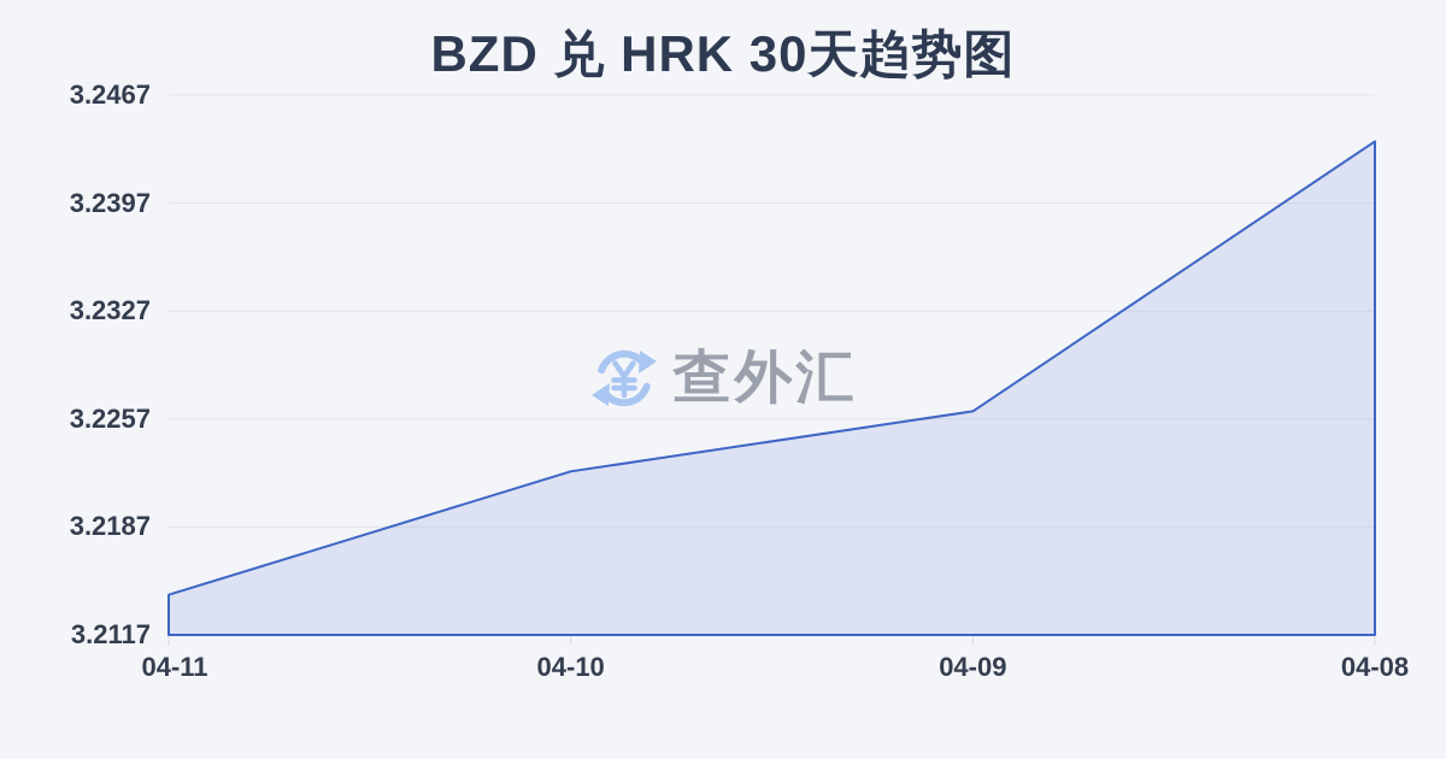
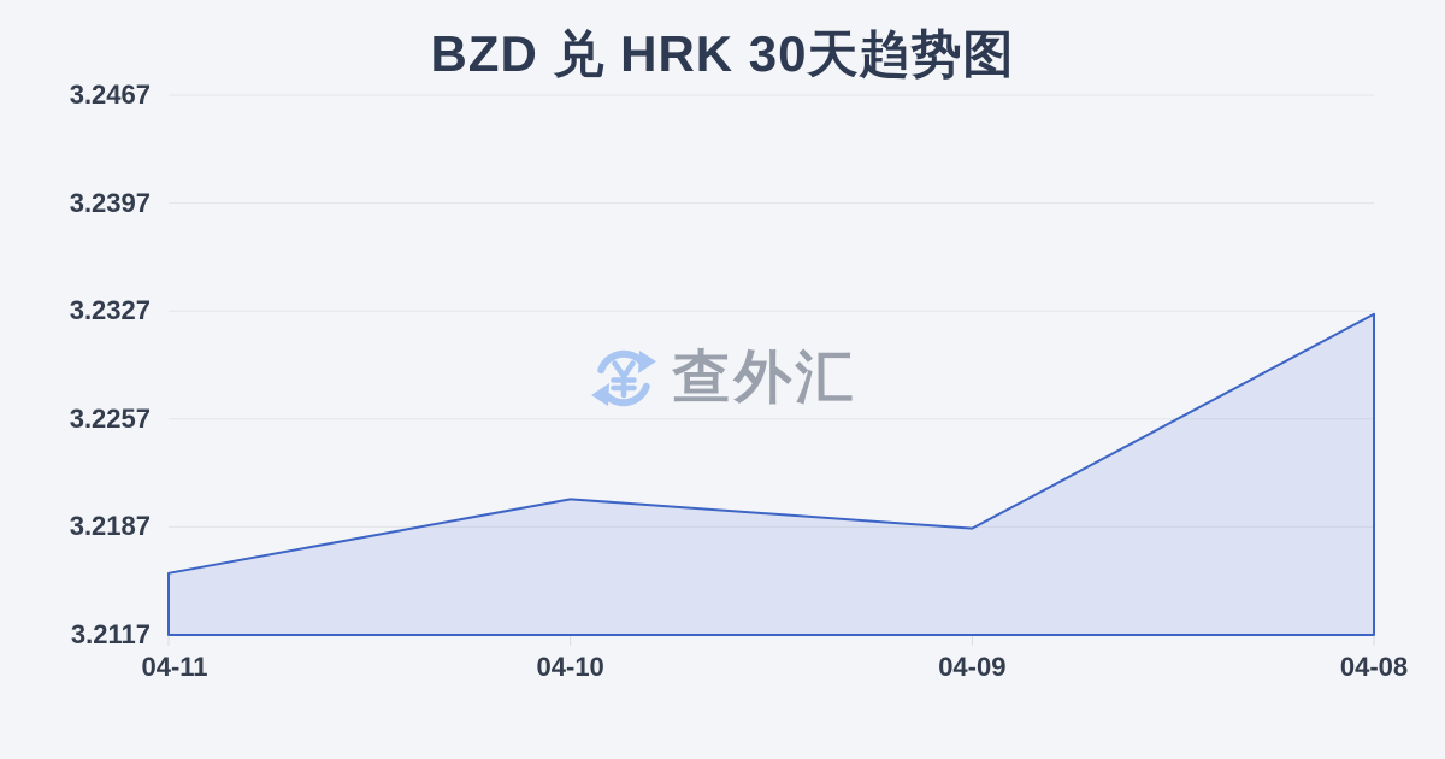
04-11: 3.2143 -> 3.2157
04-10: 3.2223 -> 3.2205
04-09: 3.2262 -> 3.2186
04-08: 3.2437 -> 3.2325
